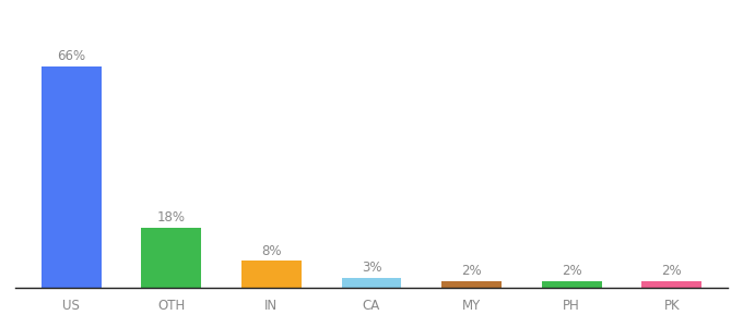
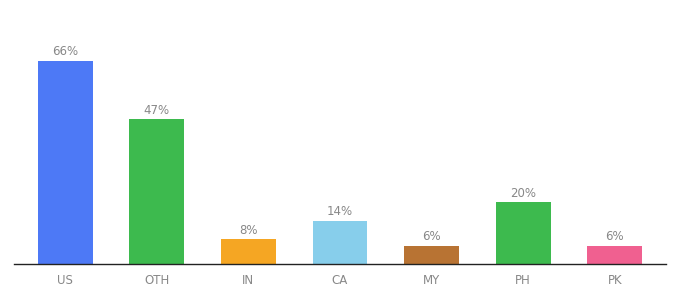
OTH: 18% -> 47%
CA: 3% -> 14%
MY: 2% -> 6%
PH: 2% -> 20%
PK: 2% -> 6%
